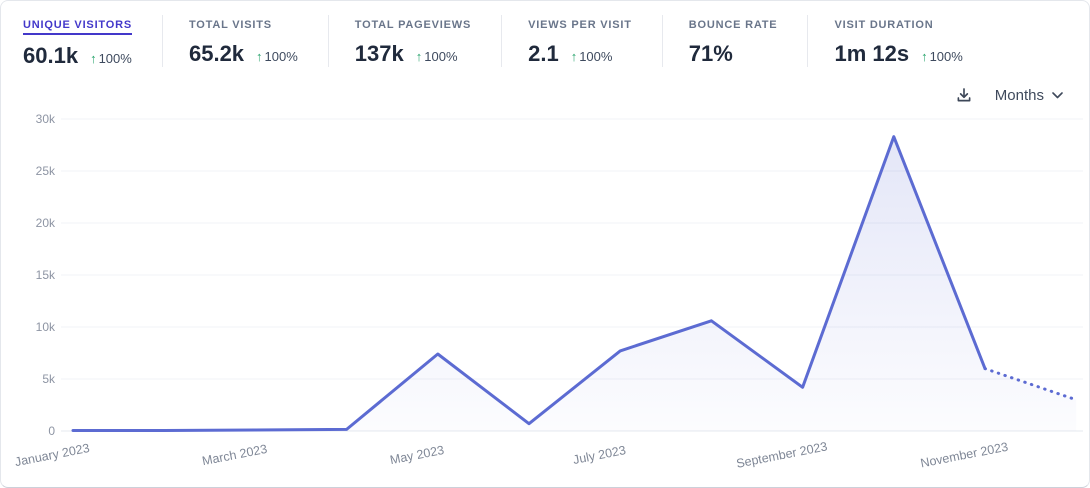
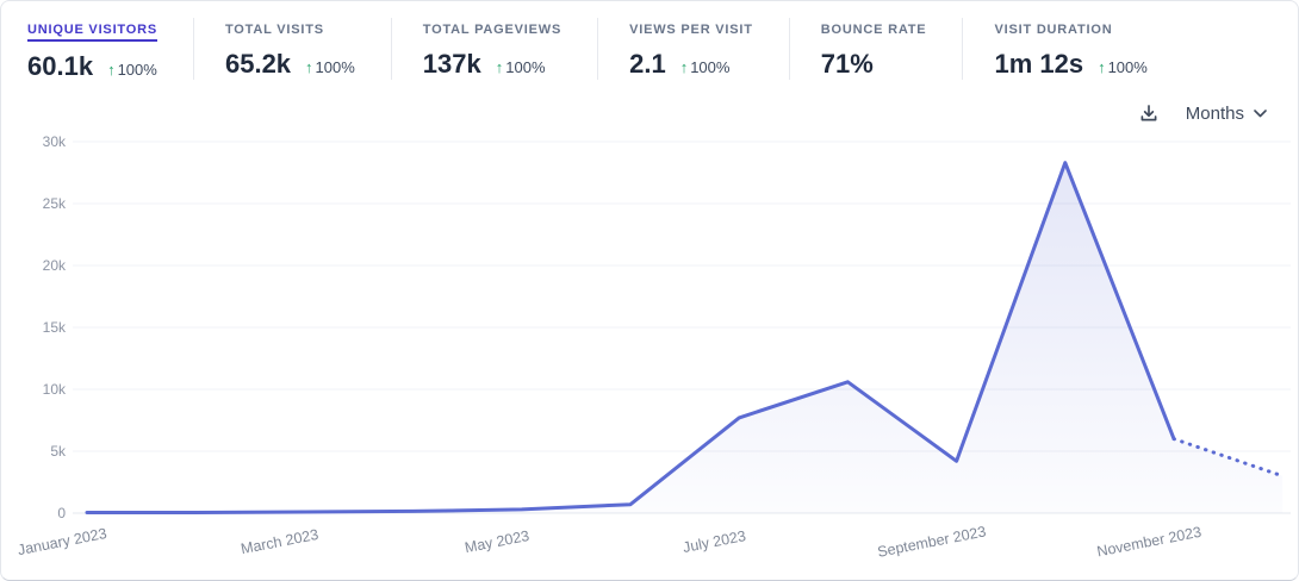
May 2023: 7.4k -> 0.3k
